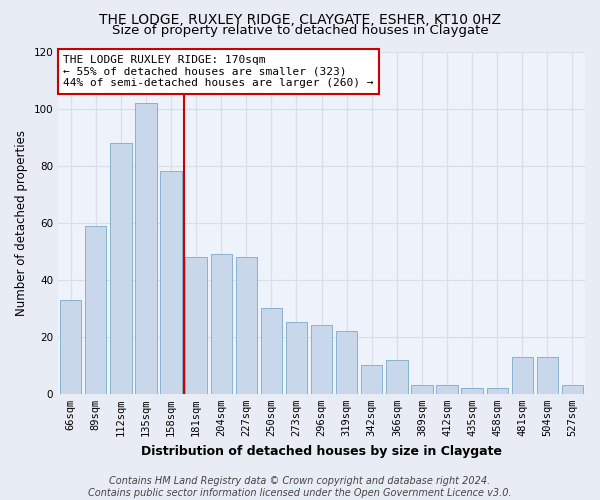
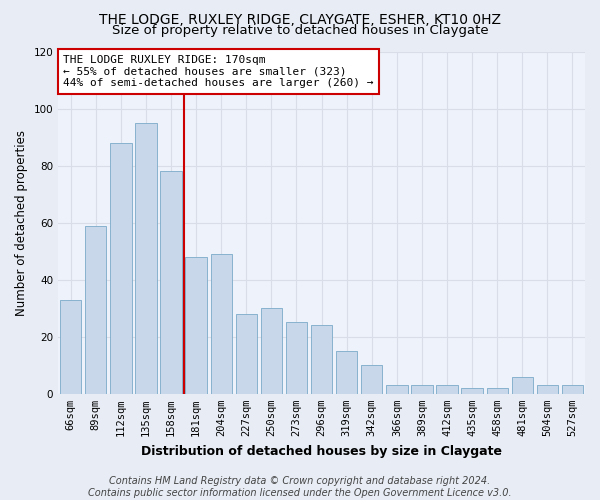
135sqm: 102 -> 95
227sqm: 48 -> 28
319sqm: 22 -> 15
366sqm: 12 -> 3
481sqm: 13 -> 6
504sqm: 13 -> 3
